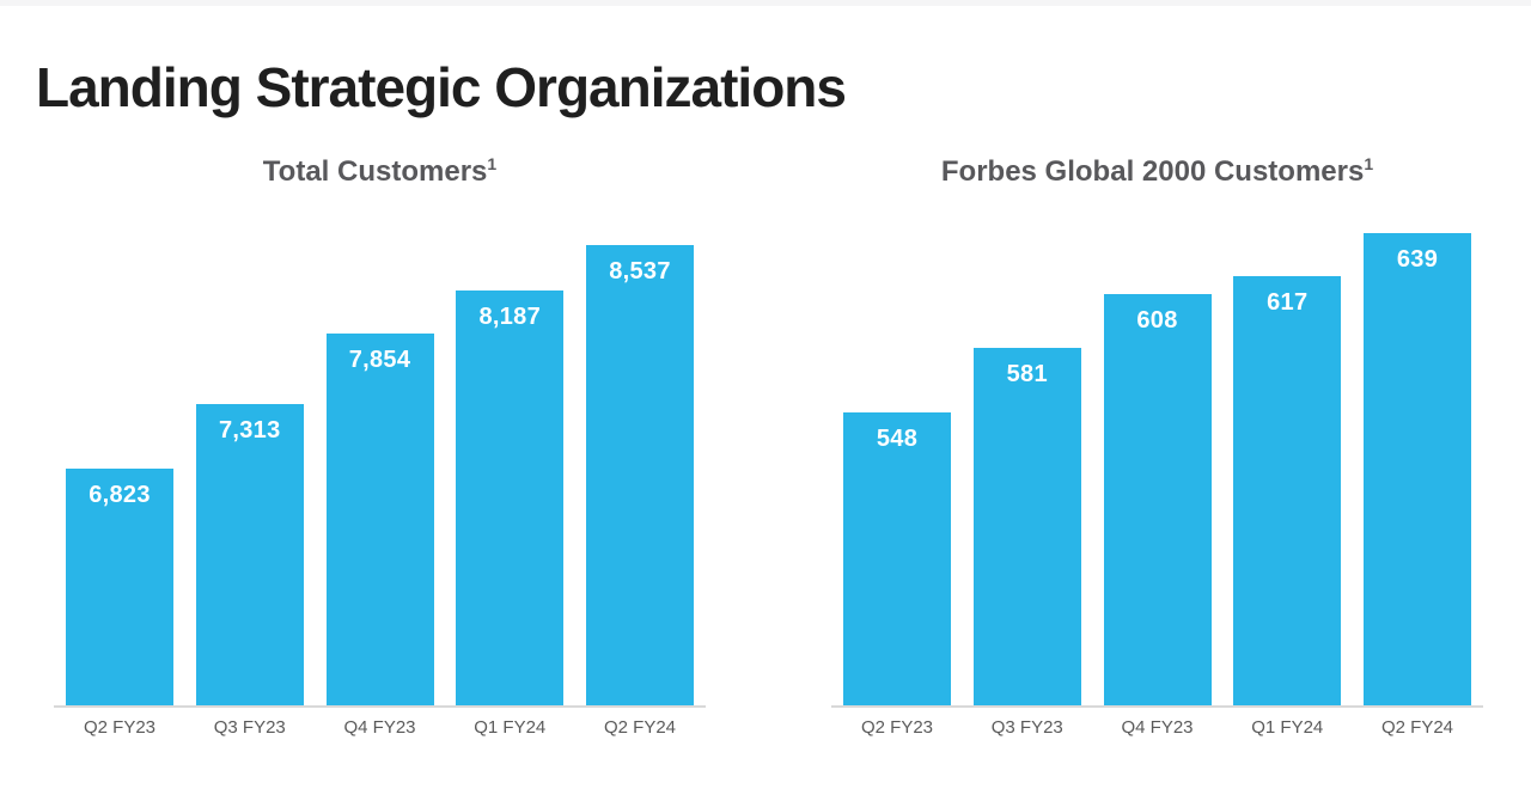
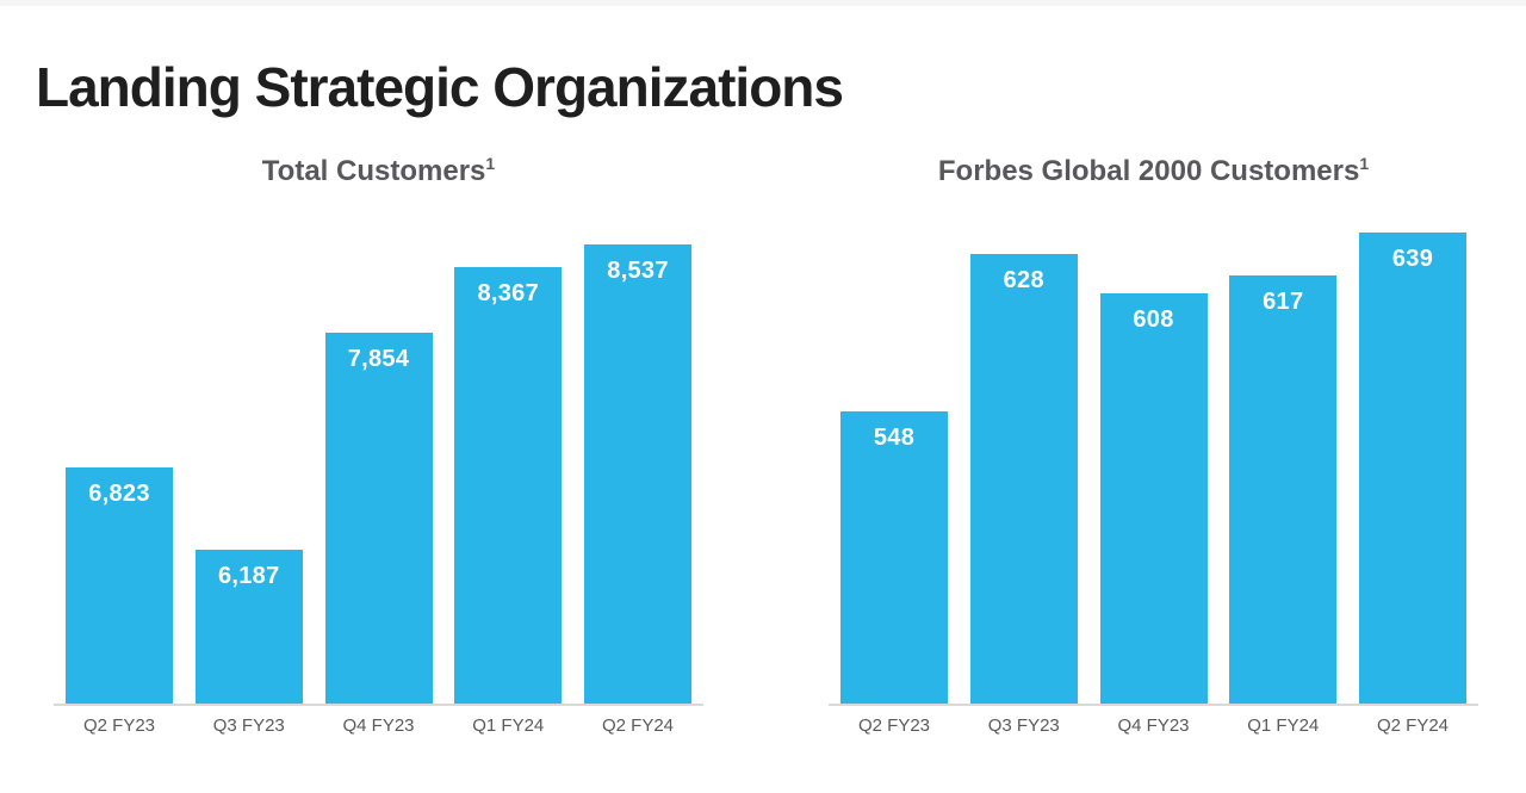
Total Customers/Q3 FY23: 7,313 -> 6,187
Total Customers/Q1 FY24: 8,187 -> 8,367
Forbes Global 2000 Customers/Q3 FY23: 581 -> 628
